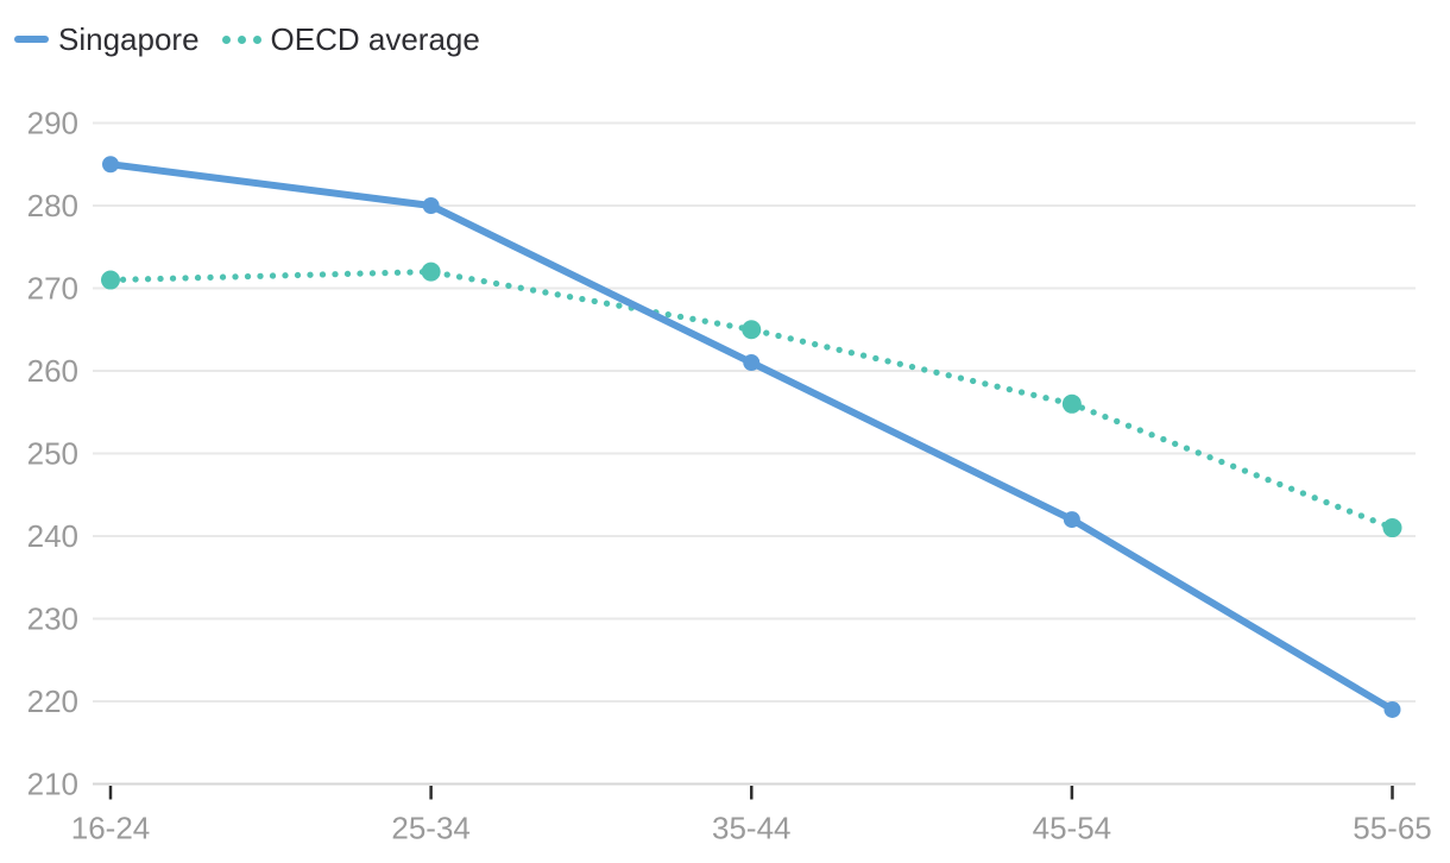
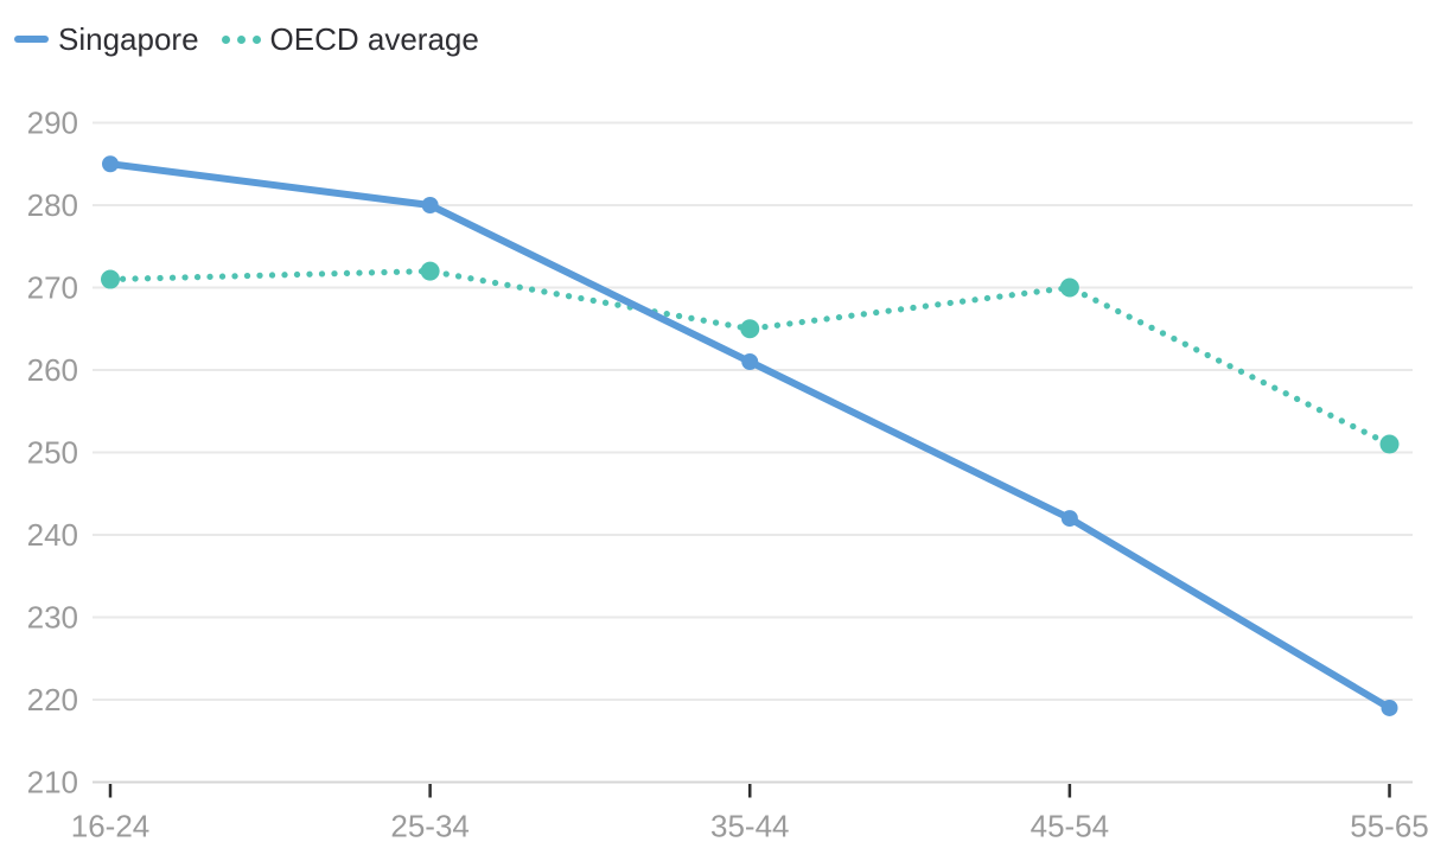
OECD average/45-54: 256 -> 270
OECD average/55-65: 241 -> 251
